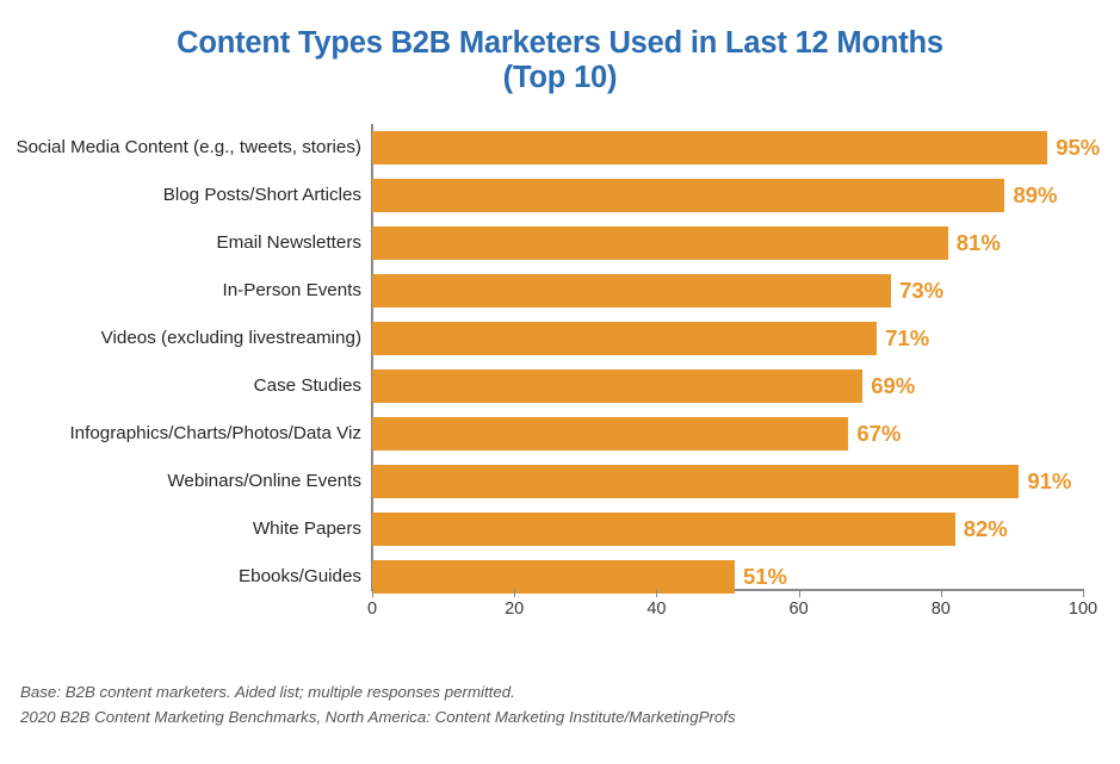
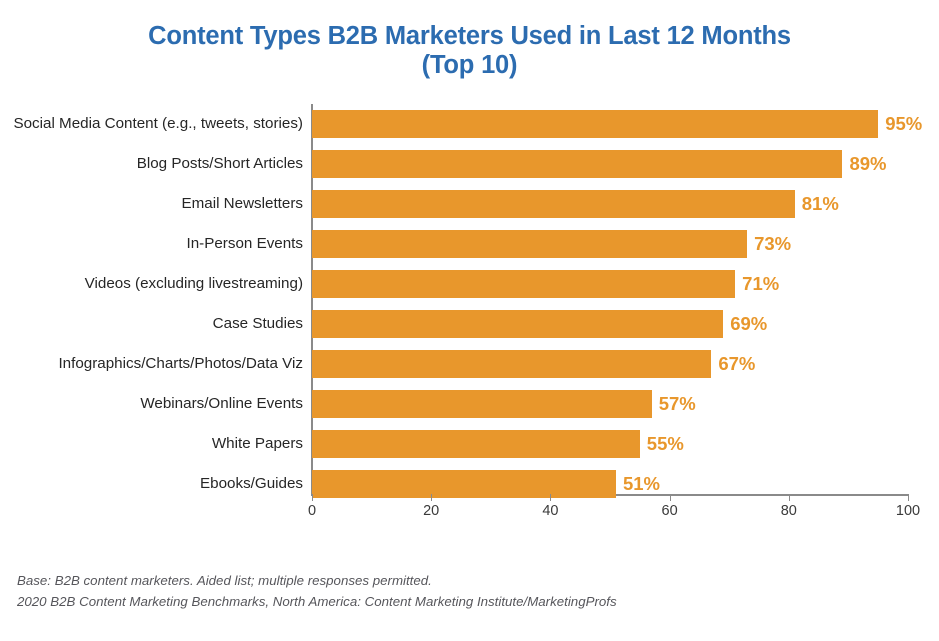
Webinars/Online Events: 91% -> 57%
White Papers: 82% -> 55%
